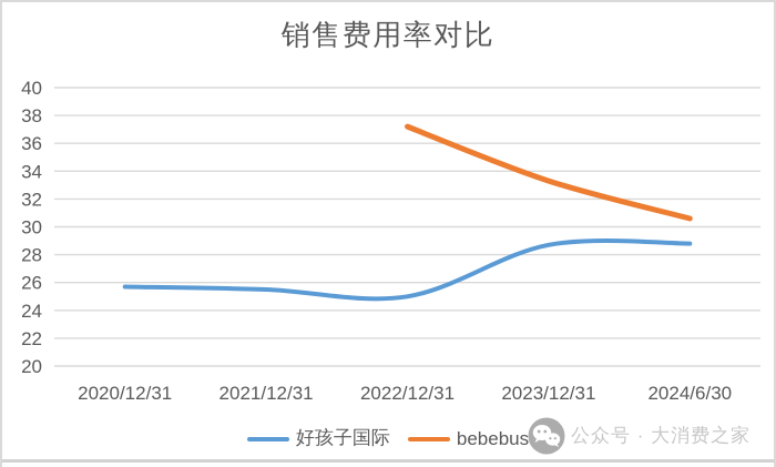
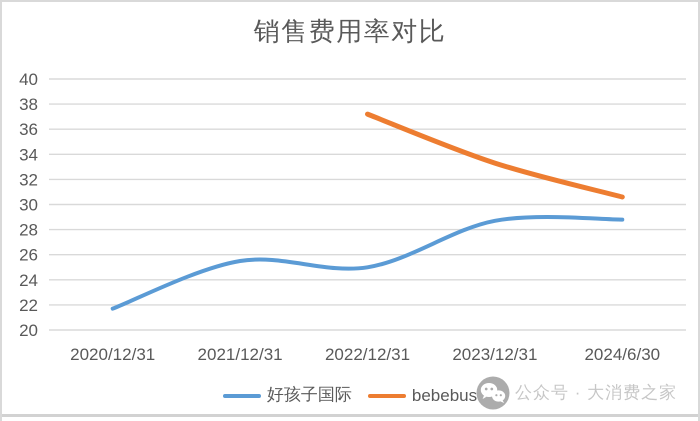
好孩子国际/2020/12/31: 25.7 -> 21.7
